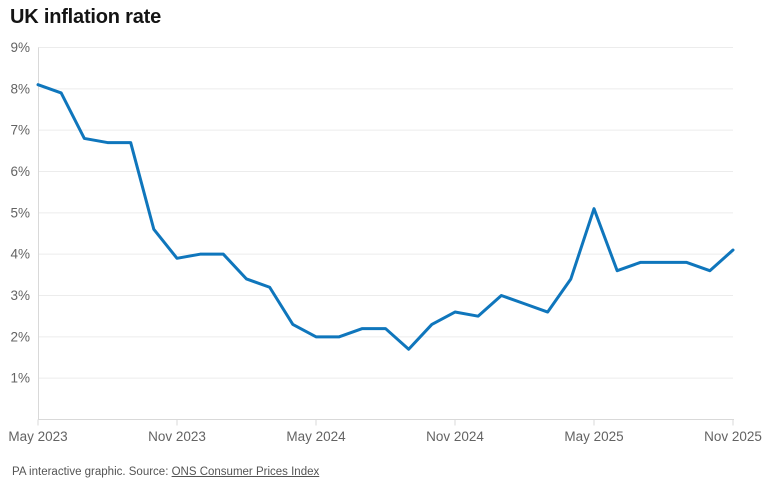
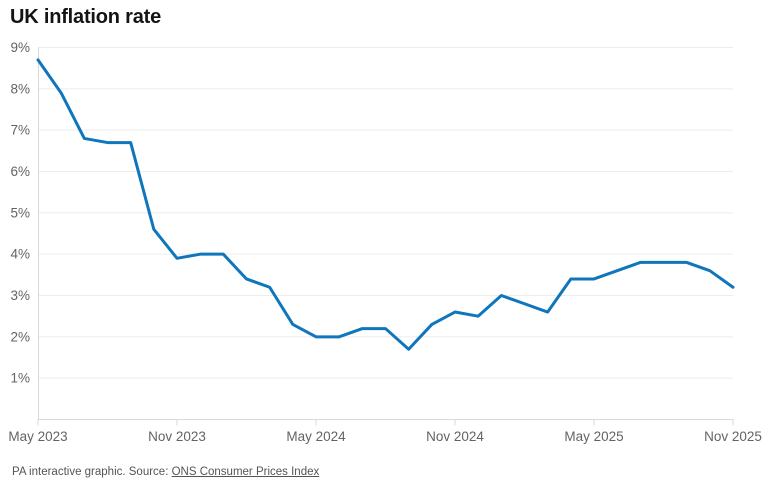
May 2023: 8.1% -> 8.7%
May 2025: 5.1% -> 3.4%
Nov 2025: 4.1% -> 3.2%
